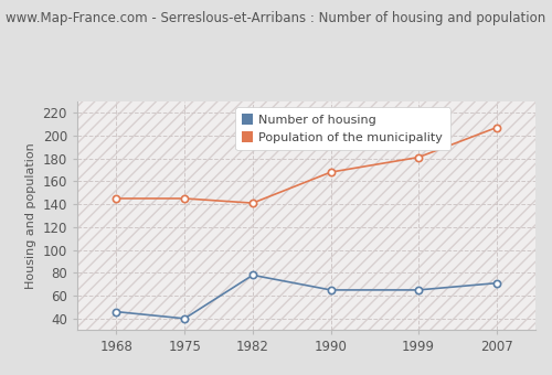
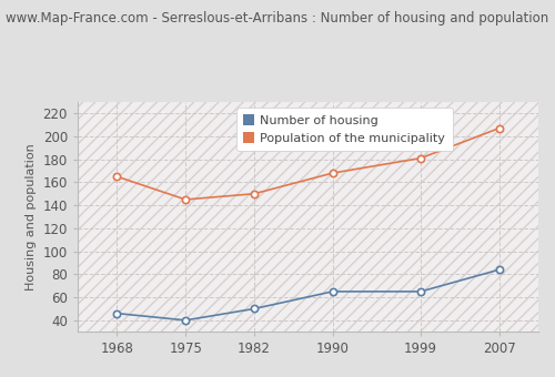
Population of the municipality/1968: 145 -> 165
Number of housing/1982: 78 -> 50
Population of the municipality/1982: 141 -> 150
Number of housing/2007: 71 -> 84
